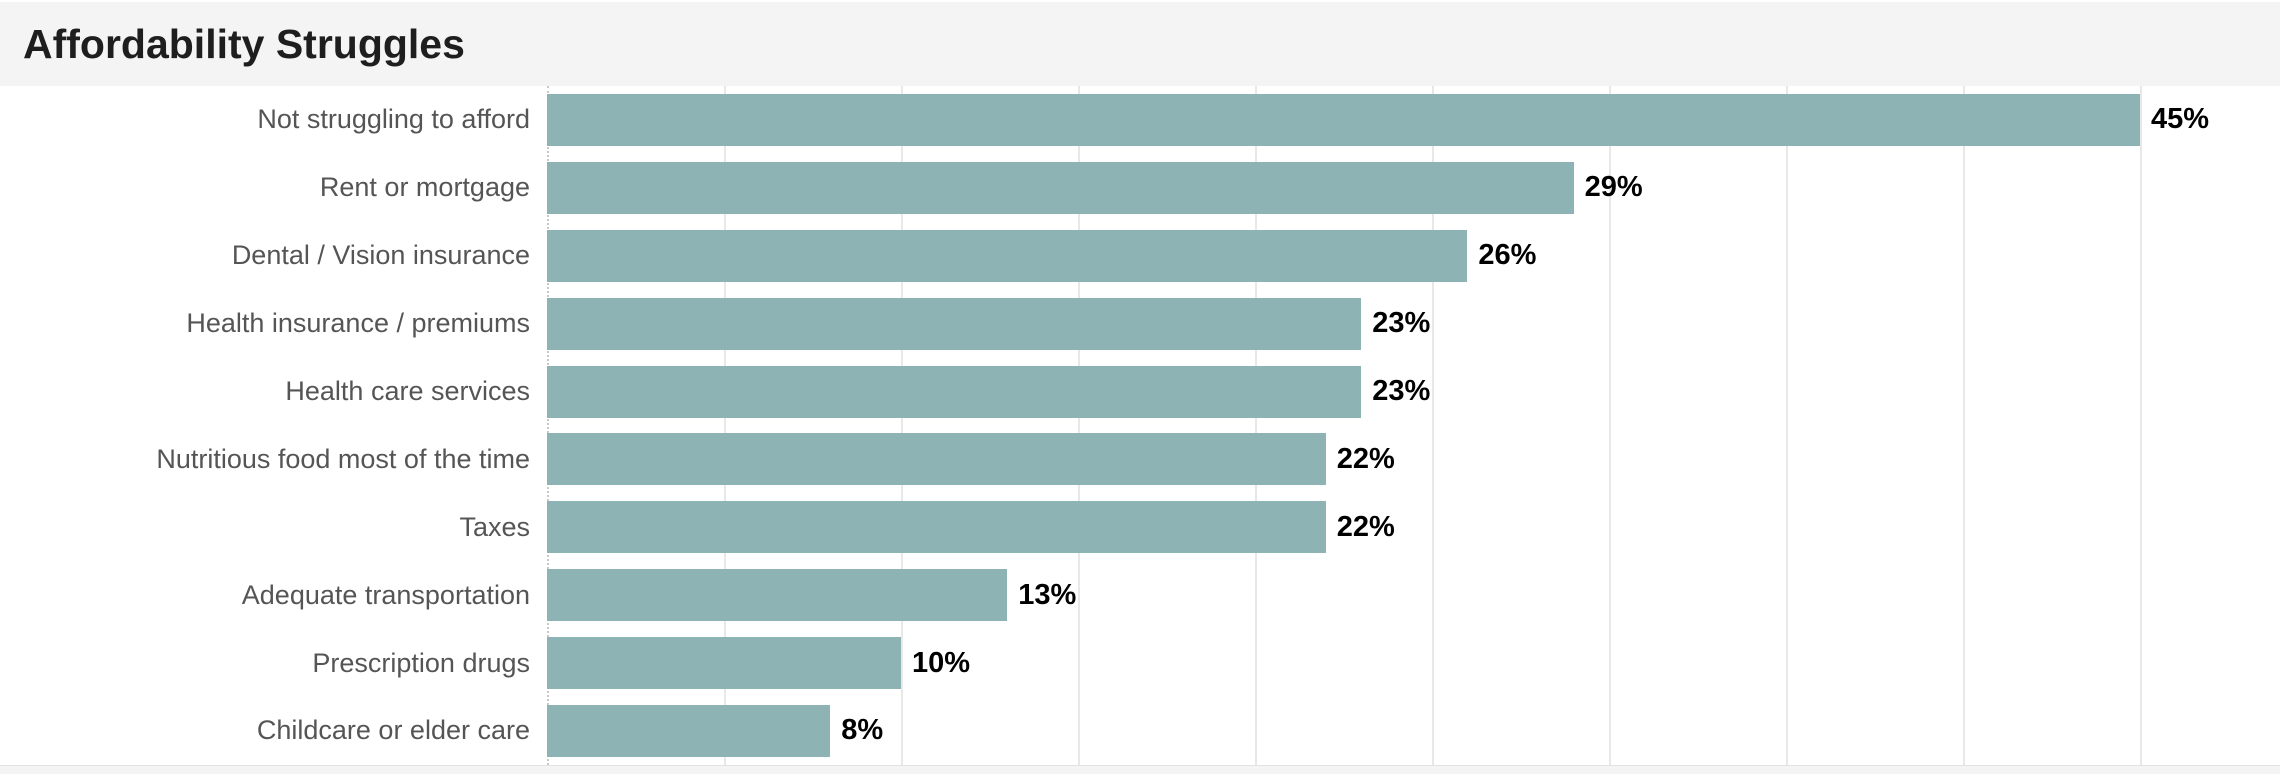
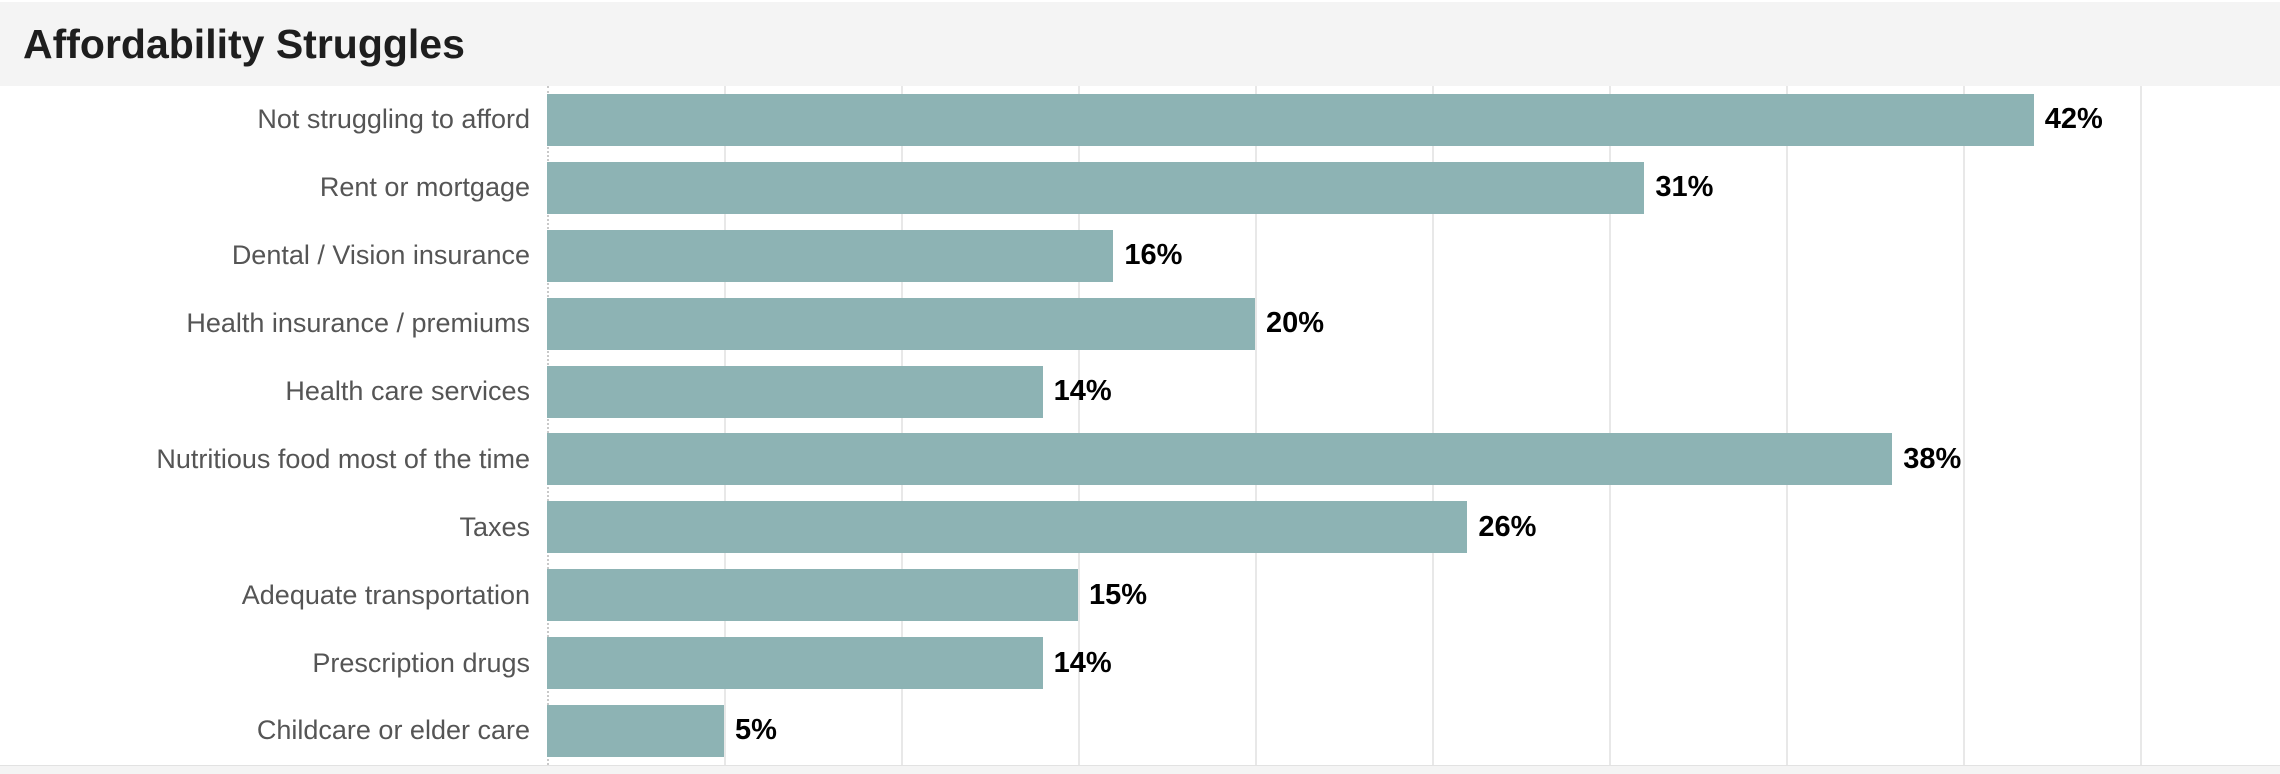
Not struggling to afford: 45% -> 42%
Rent or mortgage: 29% -> 31%
Dental / Vision insurance: 26% -> 16%
Health insurance / premiums: 23% -> 20%
Health care services: 23% -> 14%
Nutritious food most of the time: 22% -> 38%
Taxes: 22% -> 26%
Adequate transportation: 13% -> 15%
Prescription drugs: 10% -> 14%
Childcare or elder care: 8% -> 5%
